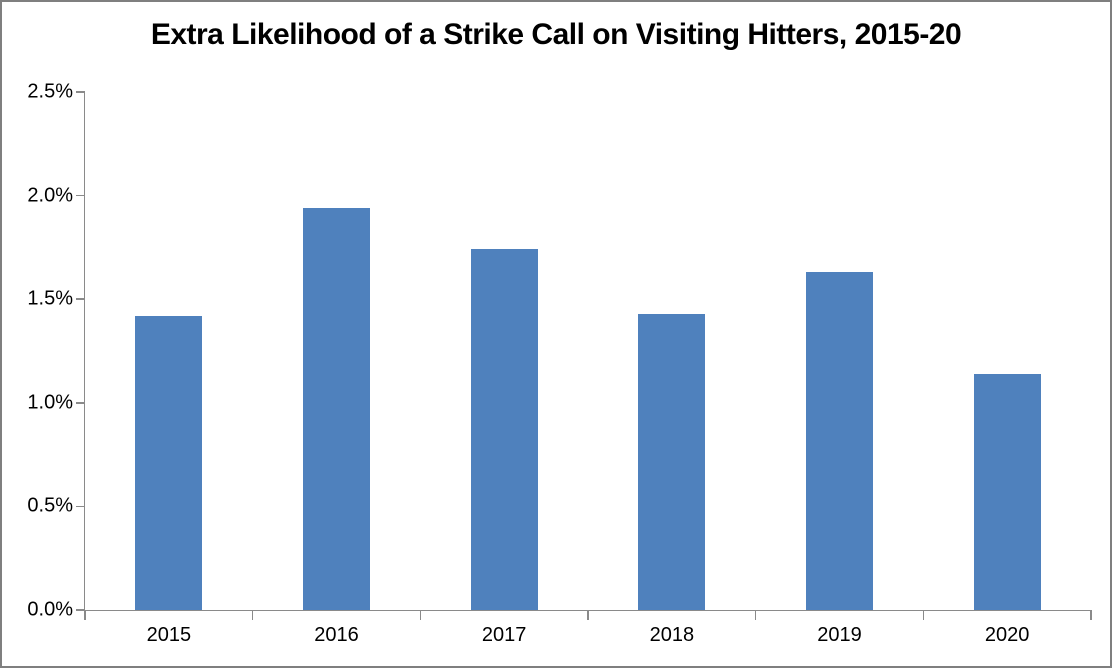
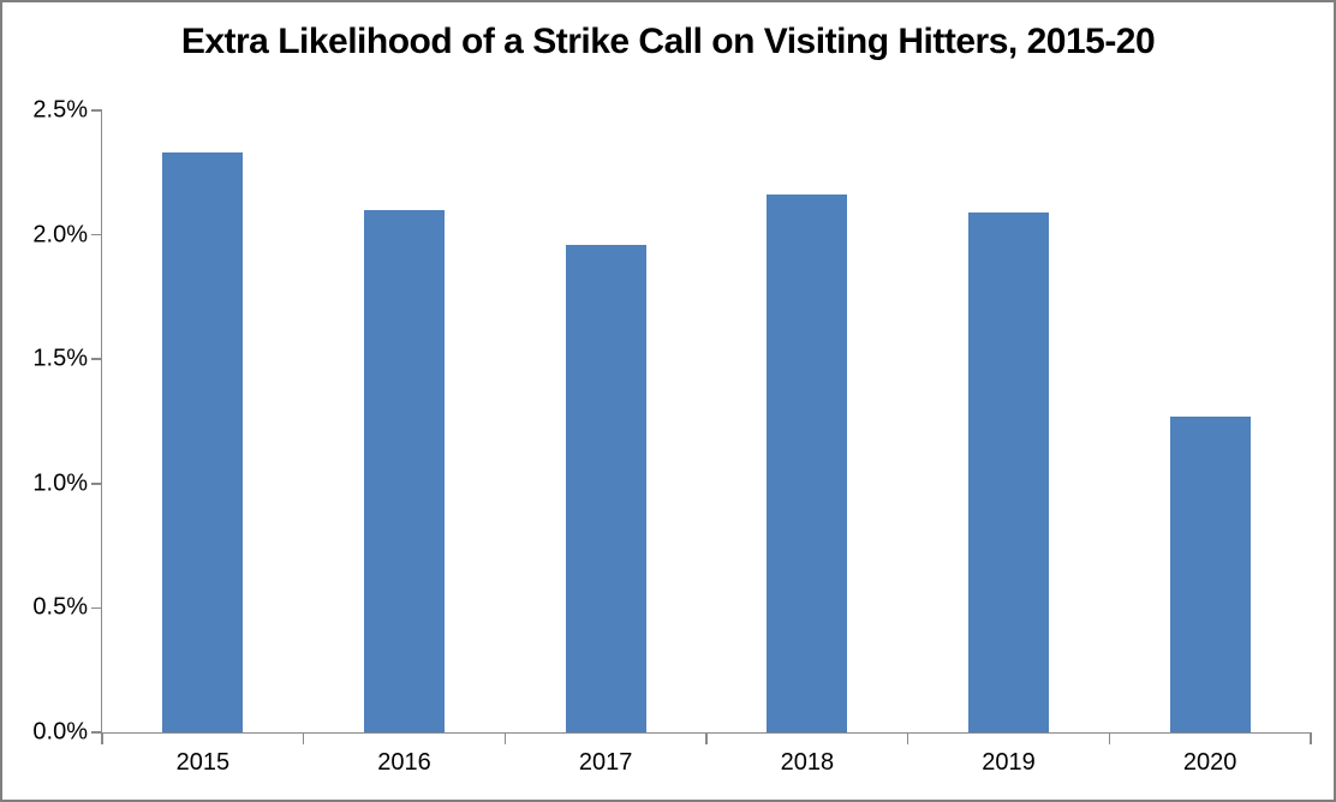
2015: 1.42% -> 2.33%
2016: 1.94% -> 2.10%
2017: 1.74% -> 1.96%
2018: 1.43% -> 2.16%
2019: 1.63% -> 2.09%
2020: 1.14% -> 1.27%
